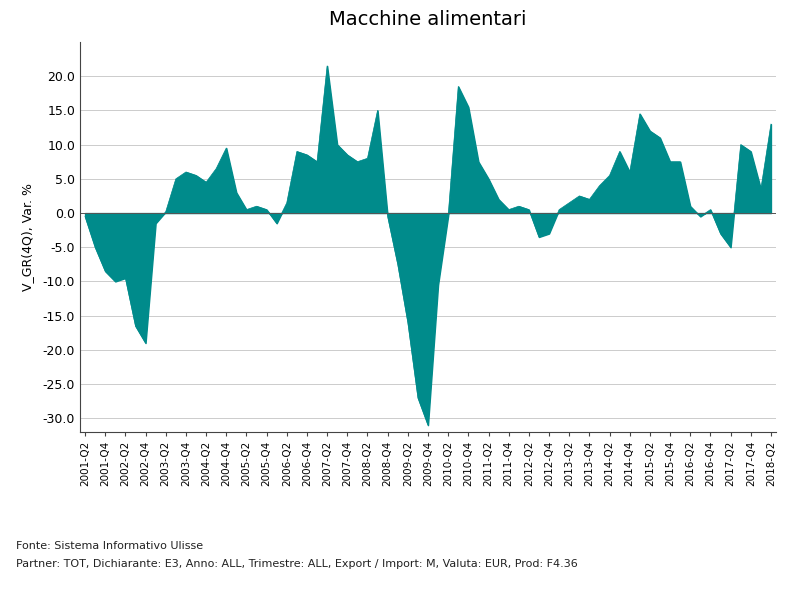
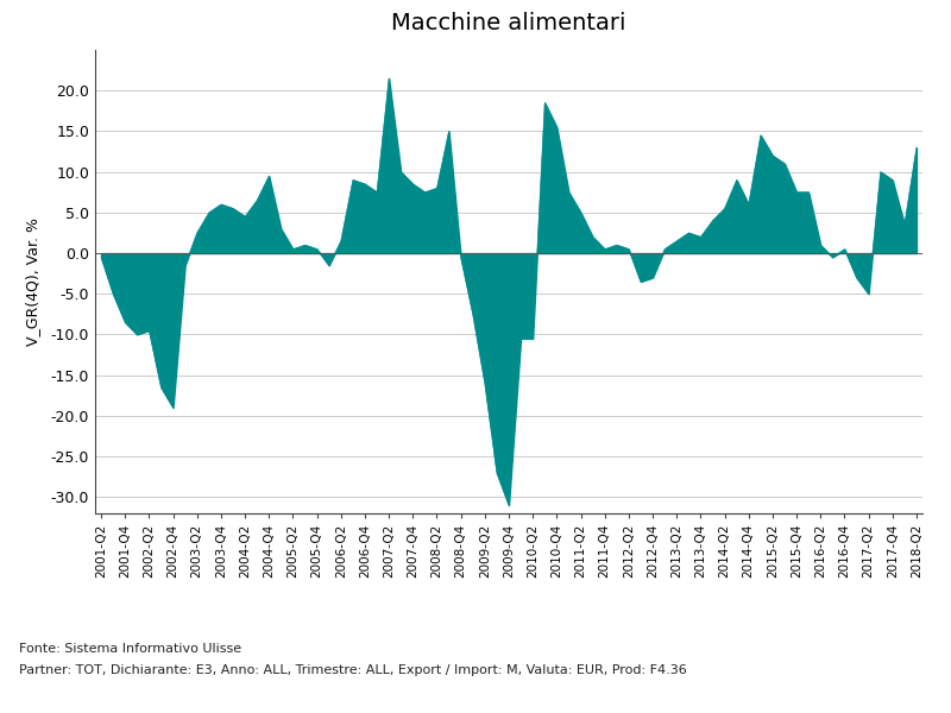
2003-Q2: 0.2 -> 2.5
2010-Q2: -0.4 -> -10.5
